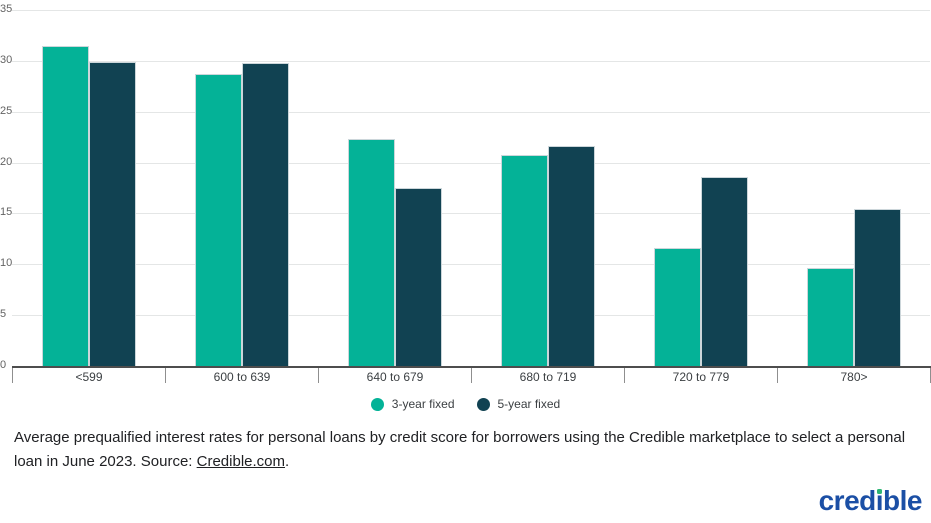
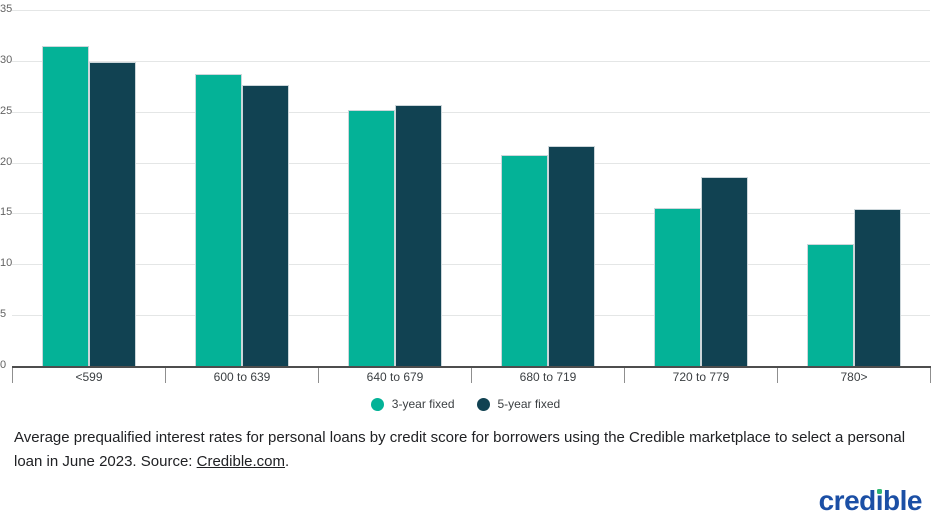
5-year fixed/600 to 639: 29.8 -> 27.6
3-year fixed/640 to 679: 22.3 -> 25.2
5-year fixed/640 to 679: 17.5 -> 25.7
3-year fixed/720 to 779: 11.6 -> 15.5
3-year fixed/780>: 9.6 -> 12.0
